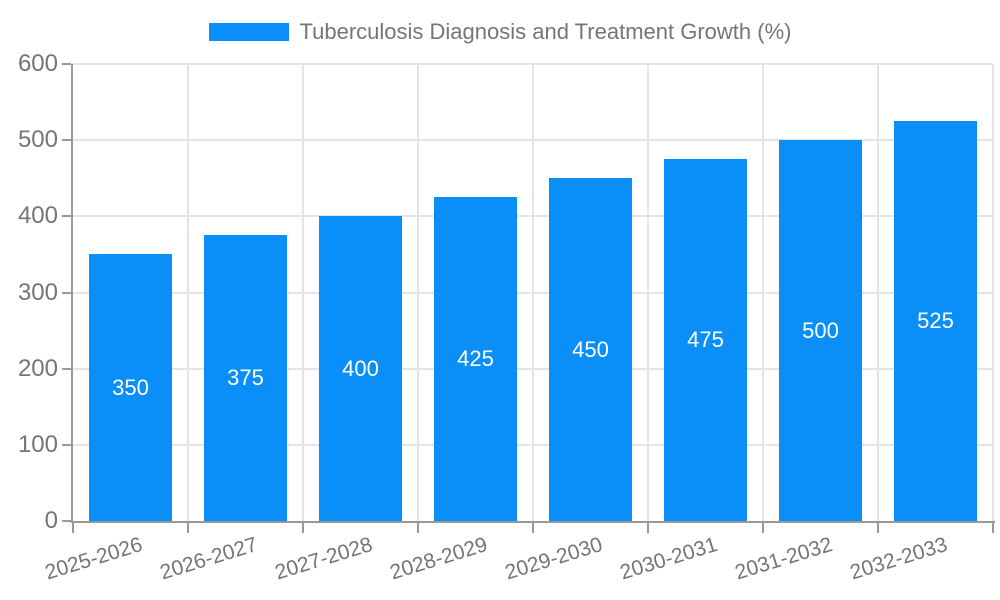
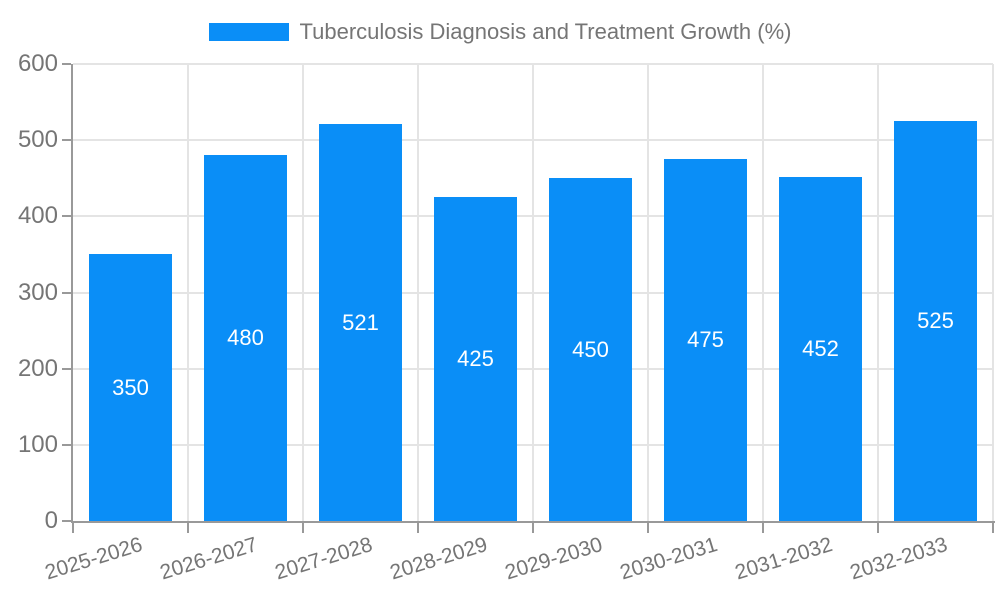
2026-2027: 375 -> 480
2027-2028: 400 -> 521
2031-2032: 500 -> 452
